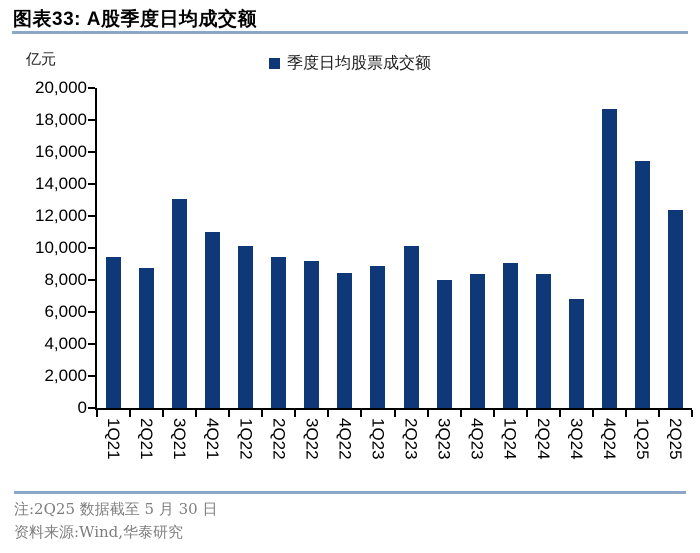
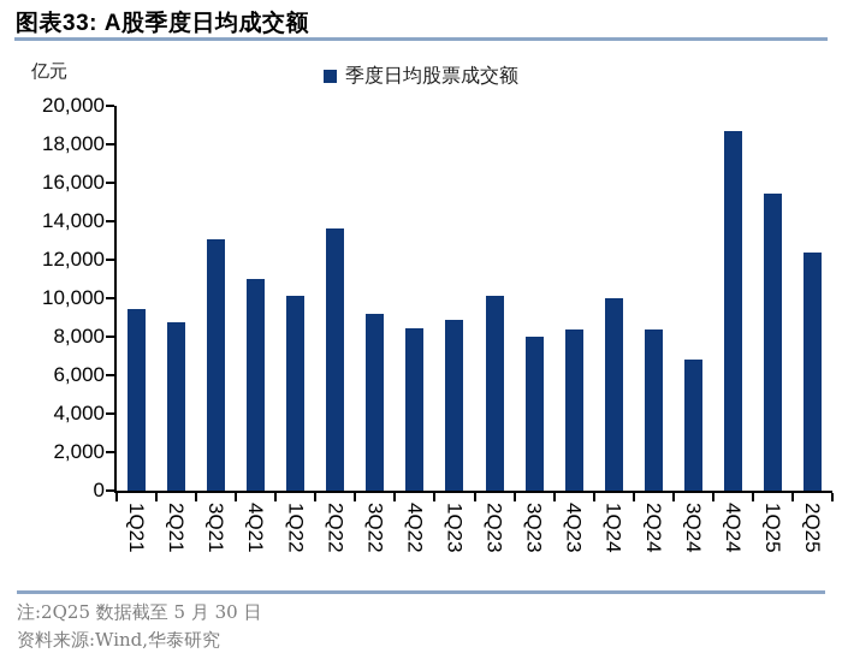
2Q22: 9400 -> 13600
1Q24: 9000 -> 10000
